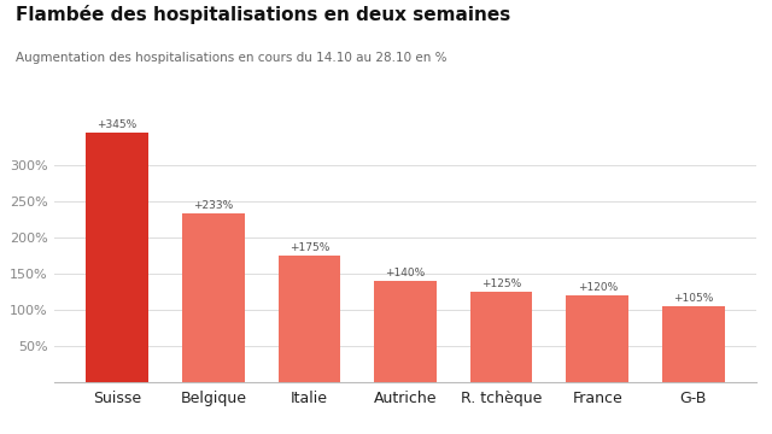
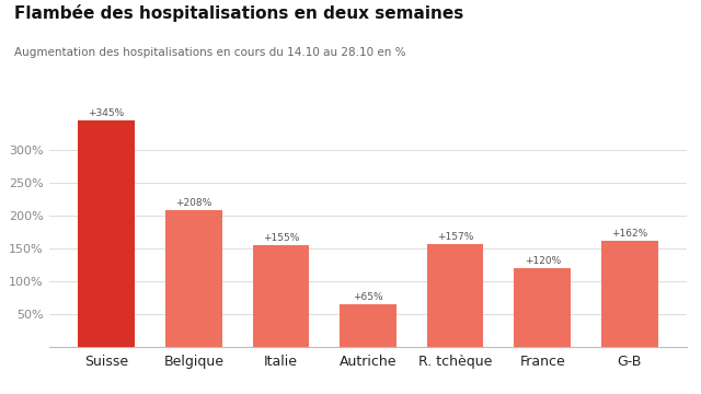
Belgique: +233% -> +208%
Italie: +175% -> +155%
Autriche: +140% -> +65%
R. tchèque: +125% -> +157%
G-B: +105% -> +162%
